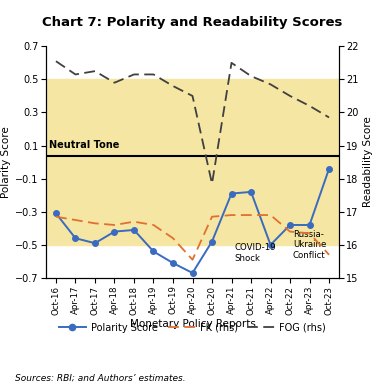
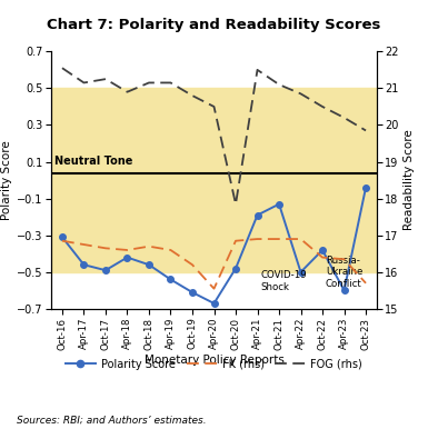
Polarity Score/Oct-18: -0.41 -> -0.46
Polarity Score/Oct-21: -0.18 -> -0.13
Polarity Score/Apr-23: -0.38 -> -0.60
